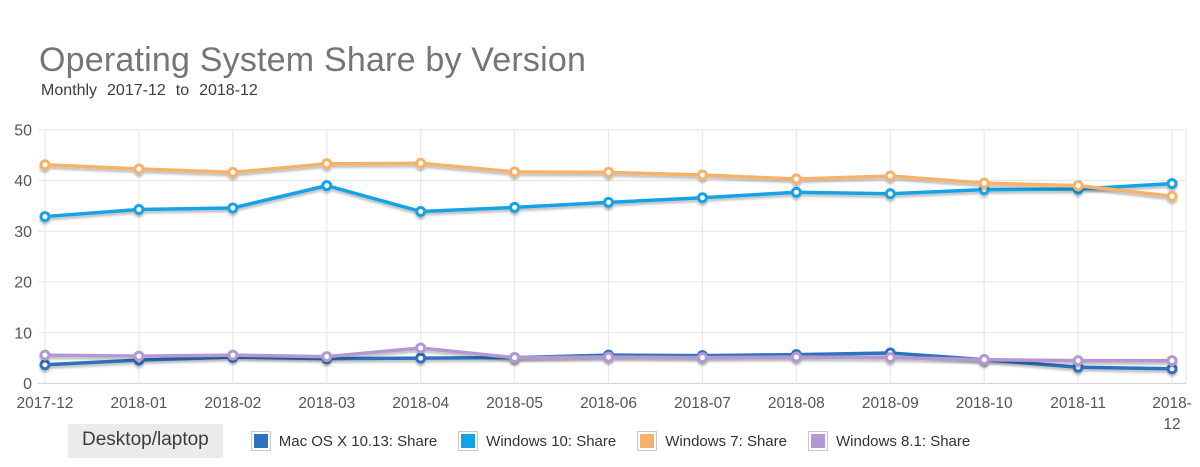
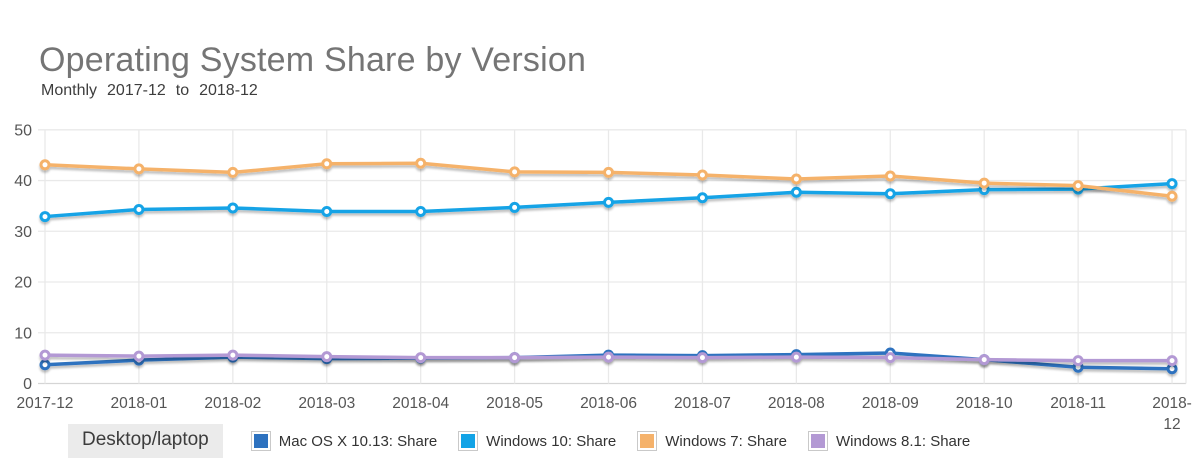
Windows 10: Share/2018-03: 39 -> 34
Windows 8.1: Share/2018-04: 7 -> 5
